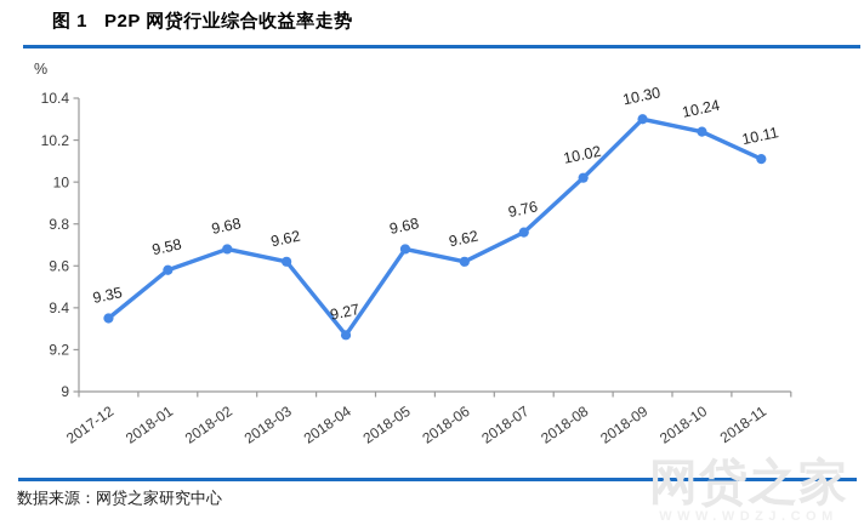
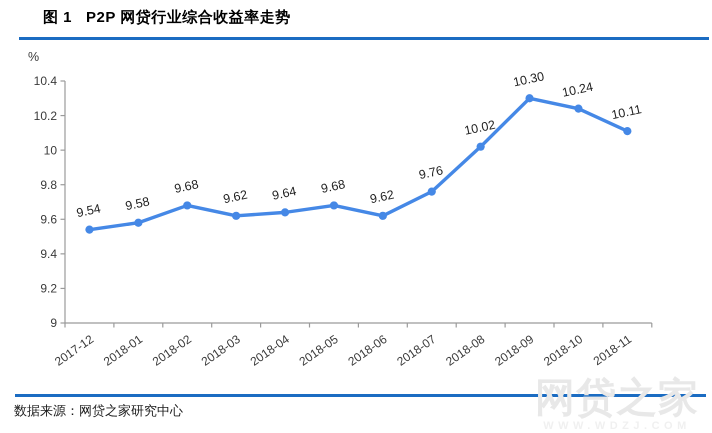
2017-12: 9.35 -> 9.54
2018-04: 9.27 -> 9.64
